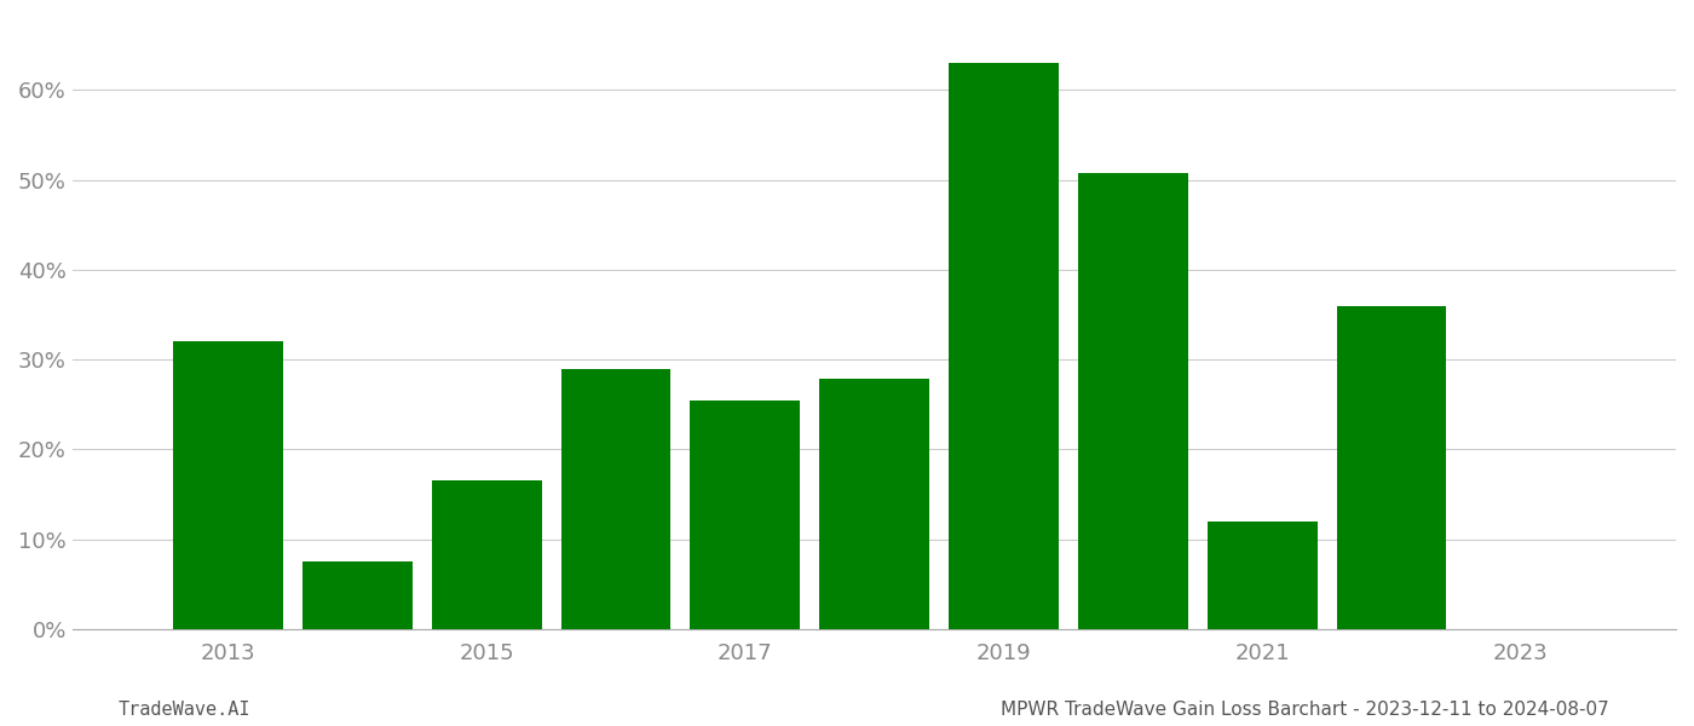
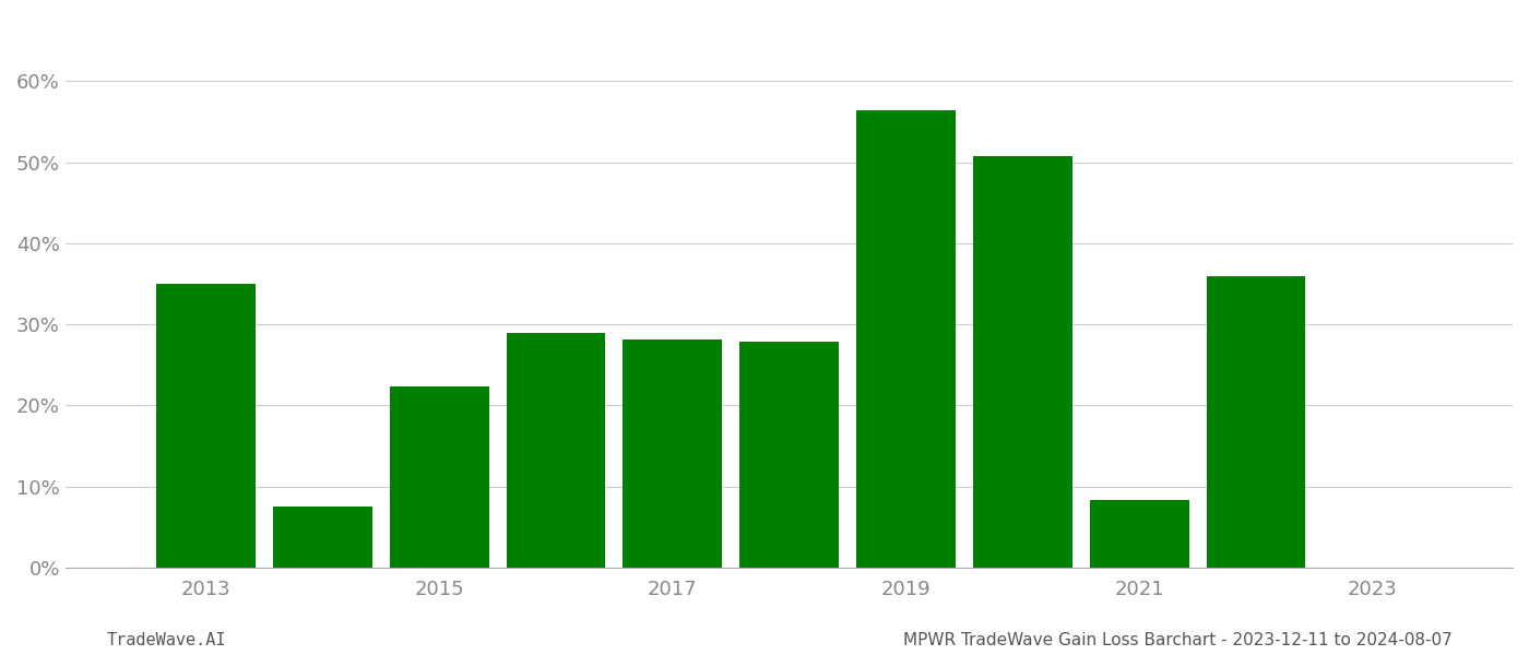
2013: 32.0% -> 35.0%
2015: 16.5% -> 22.4%
2017: 25.5% -> 28.2%
2019: 63.0% -> 56.4%
2021: 12.0% -> 8.4%
